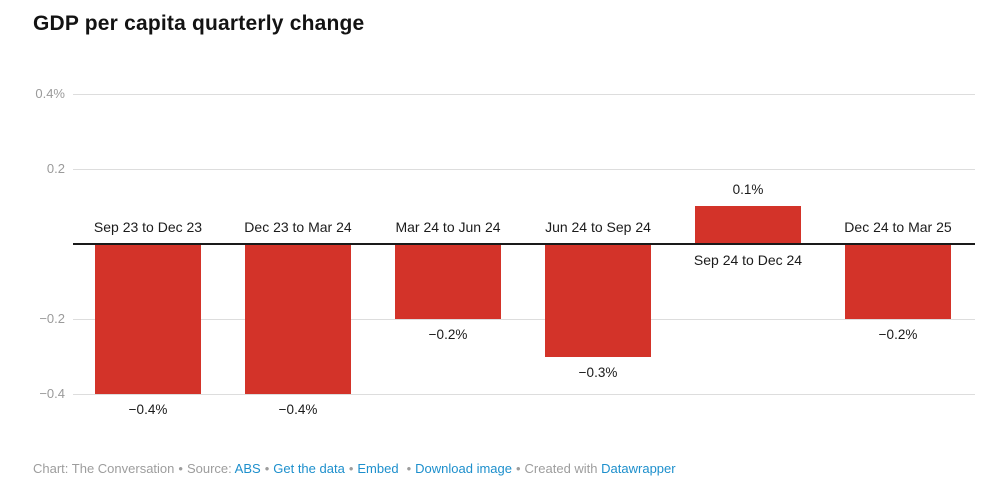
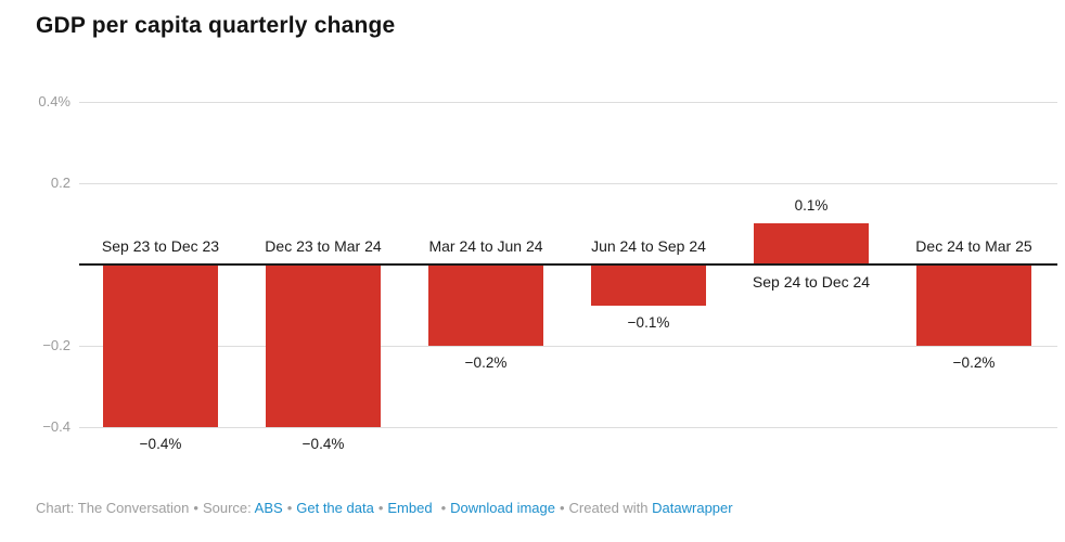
Jun 24 to Sep 24: −0.3% -> −0.1%
